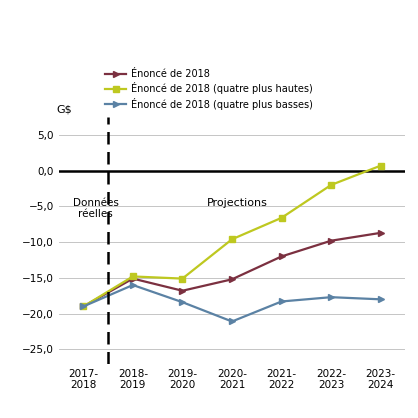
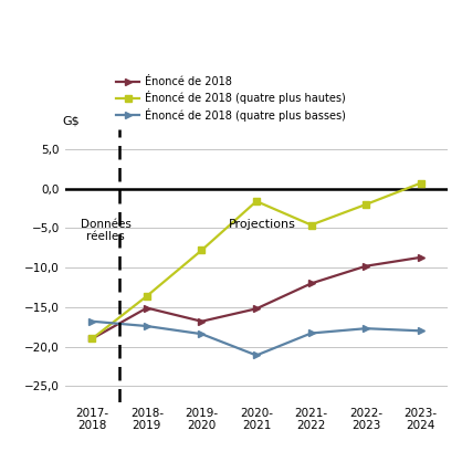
Énoncé de 2018 (quatre plus basses)/2017- 2018: -19,0 -> -16,8
Énoncé de 2018 (quatre plus hautes)/2018- 2019: -14,8 -> -13,6
Énoncé de 2018 (quatre plus basses)/2018- 2019: -16,0 -> -17,4
Énoncé de 2018 (quatre plus hautes)/2019- 2020: -15,1 -> -7,8
Énoncé de 2018 (quatre plus hautes)/2020- 2021: -9,6 -> -1,6
Énoncé de 2018 (quatre plus hautes)/2021- 2022: -6,6 -> -4,6
